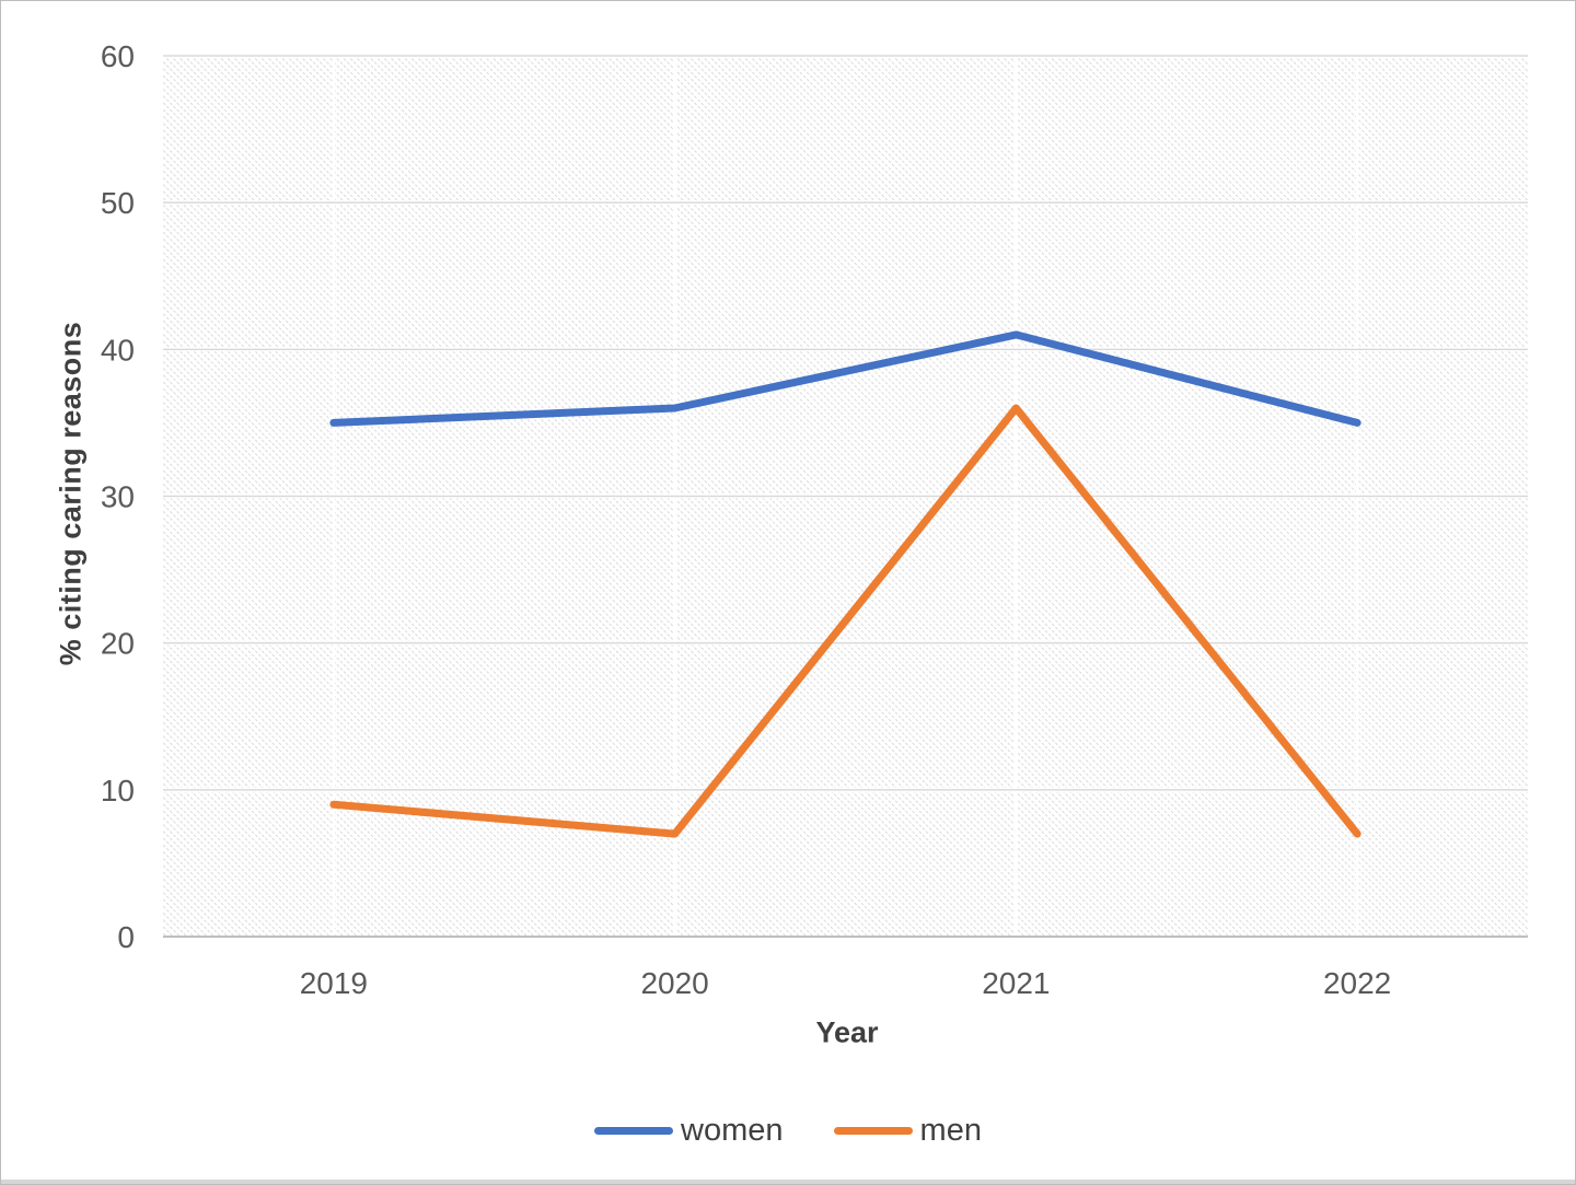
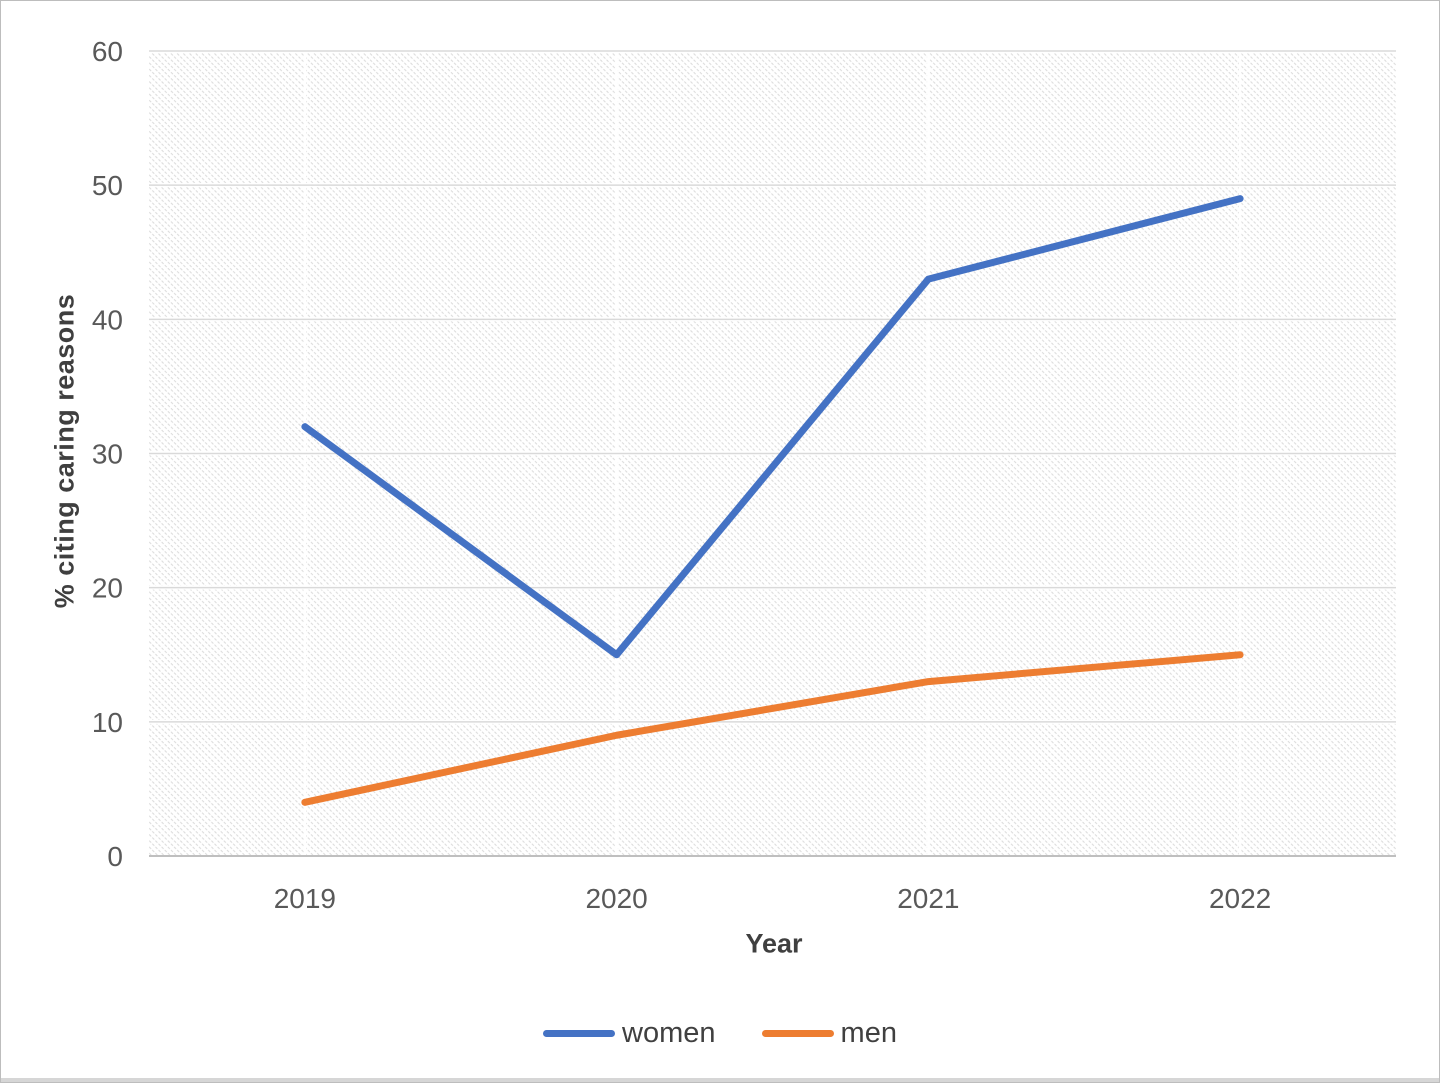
women/2019: 35 -> 32
men/2019: 9 -> 4
women/2020: 36 -> 15
men/2020: 7 -> 9
women/2021: 41 -> 43
men/2021: 36 -> 13
women/2022: 35 -> 49
men/2022: 7 -> 15
